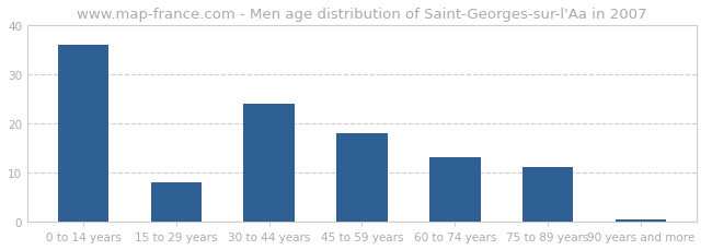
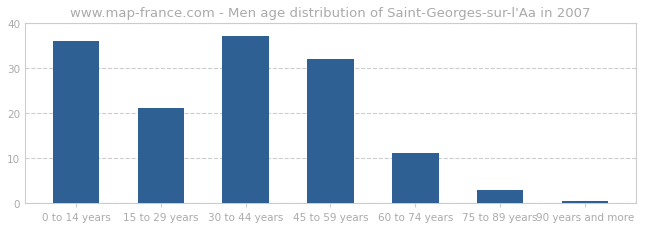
15 to 29 years: 8.0 -> 21.0
30 to 44 years: 24.0 -> 37.0
45 to 59 years: 18.0 -> 32.0
60 to 74 years: 13.0 -> 11.0
75 to 89 years: 11.0 -> 3.0
